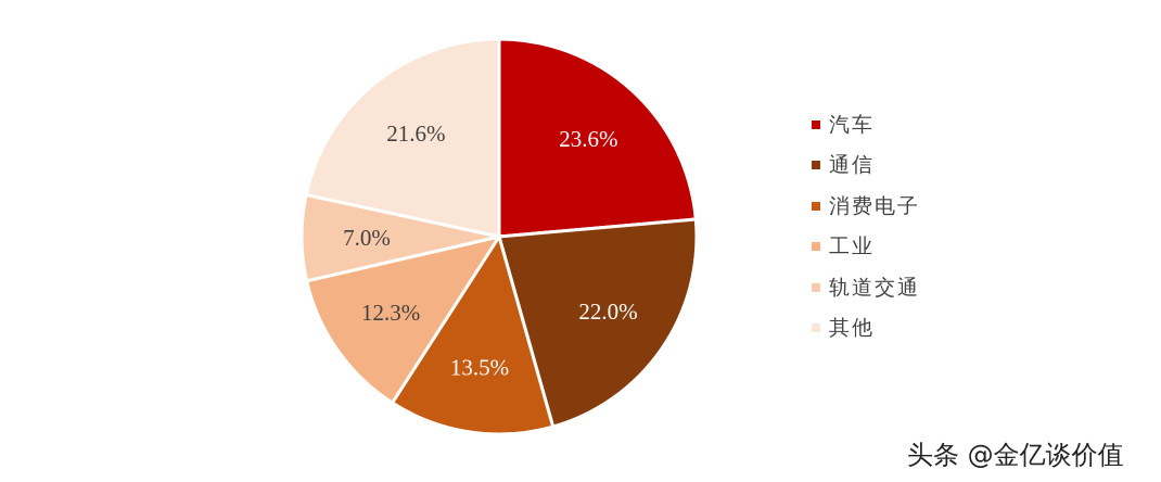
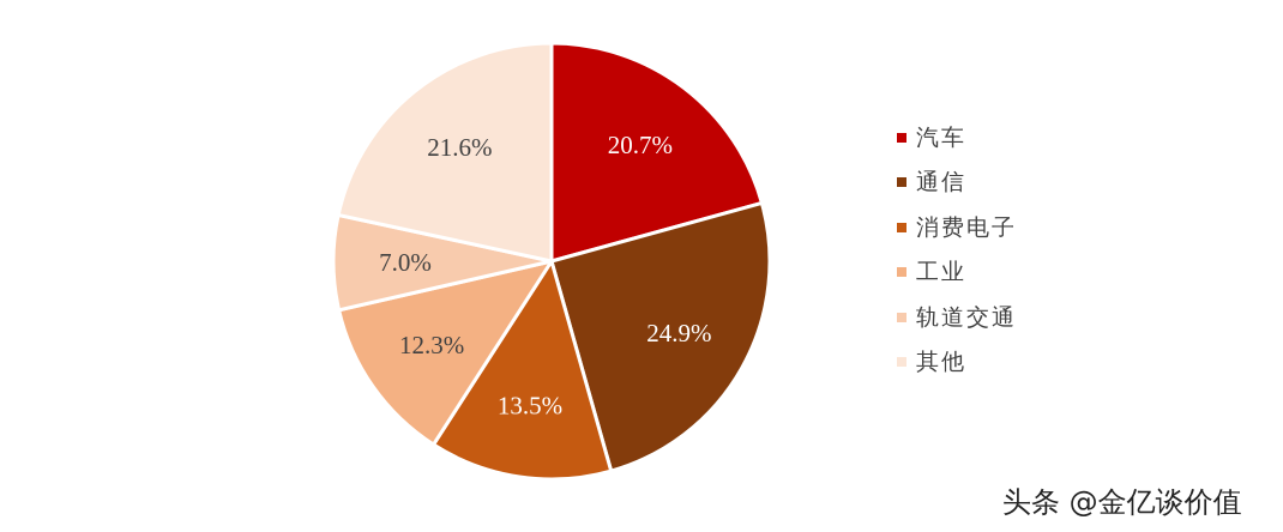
汽车: 23.6% -> 20.7%
通信: 22.0% -> 24.9%
